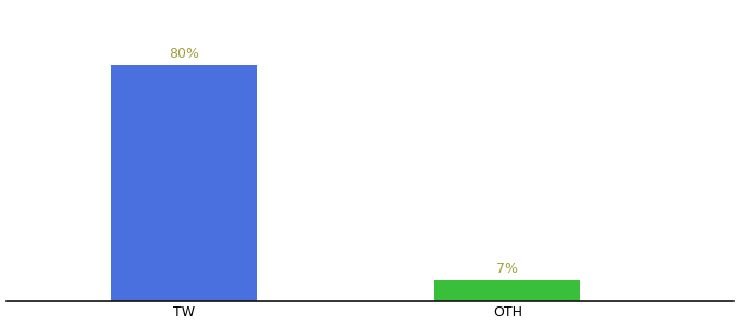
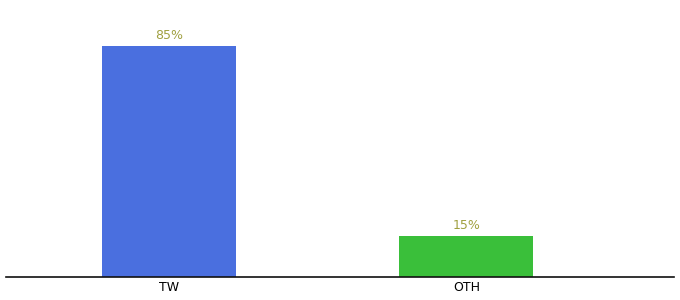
TW: 80% -> 85%
OTH: 7% -> 15%
